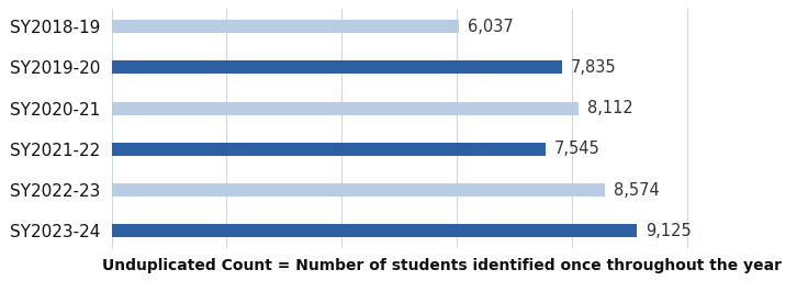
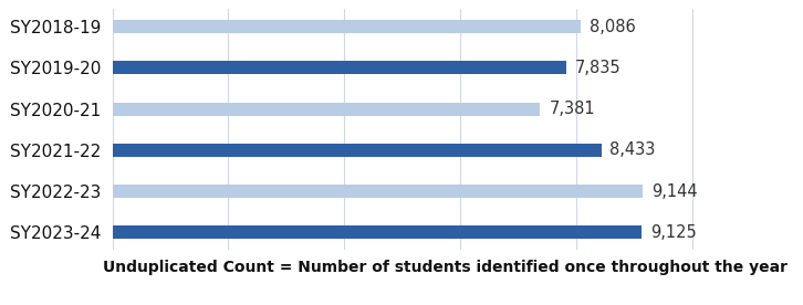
SY2018-19: 6,037 -> 8,086
SY2020-21: 8,112 -> 7,381
SY2021-22: 7,545 -> 8,433
SY2022-23: 8,574 -> 9,144
